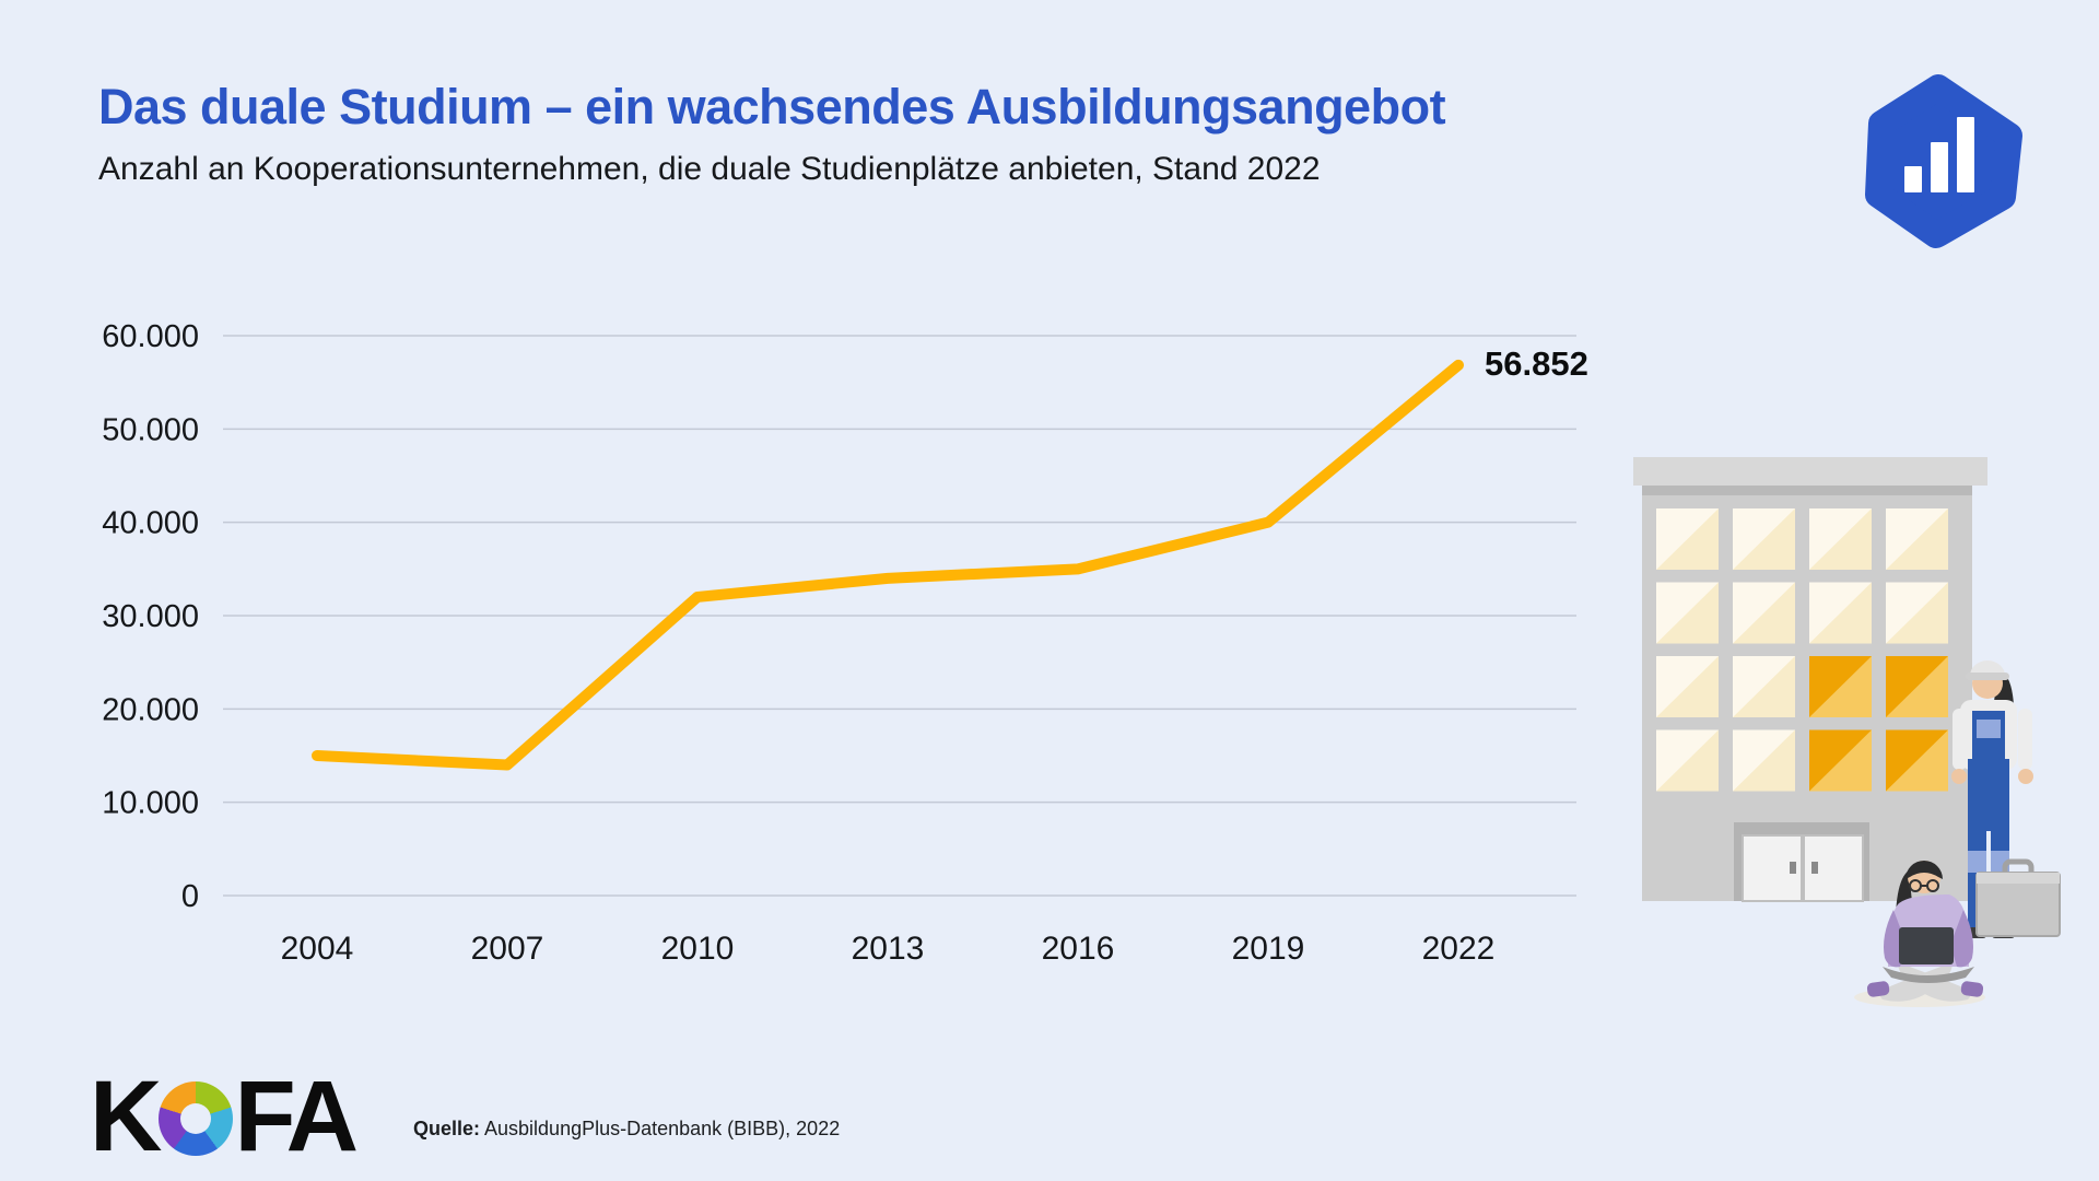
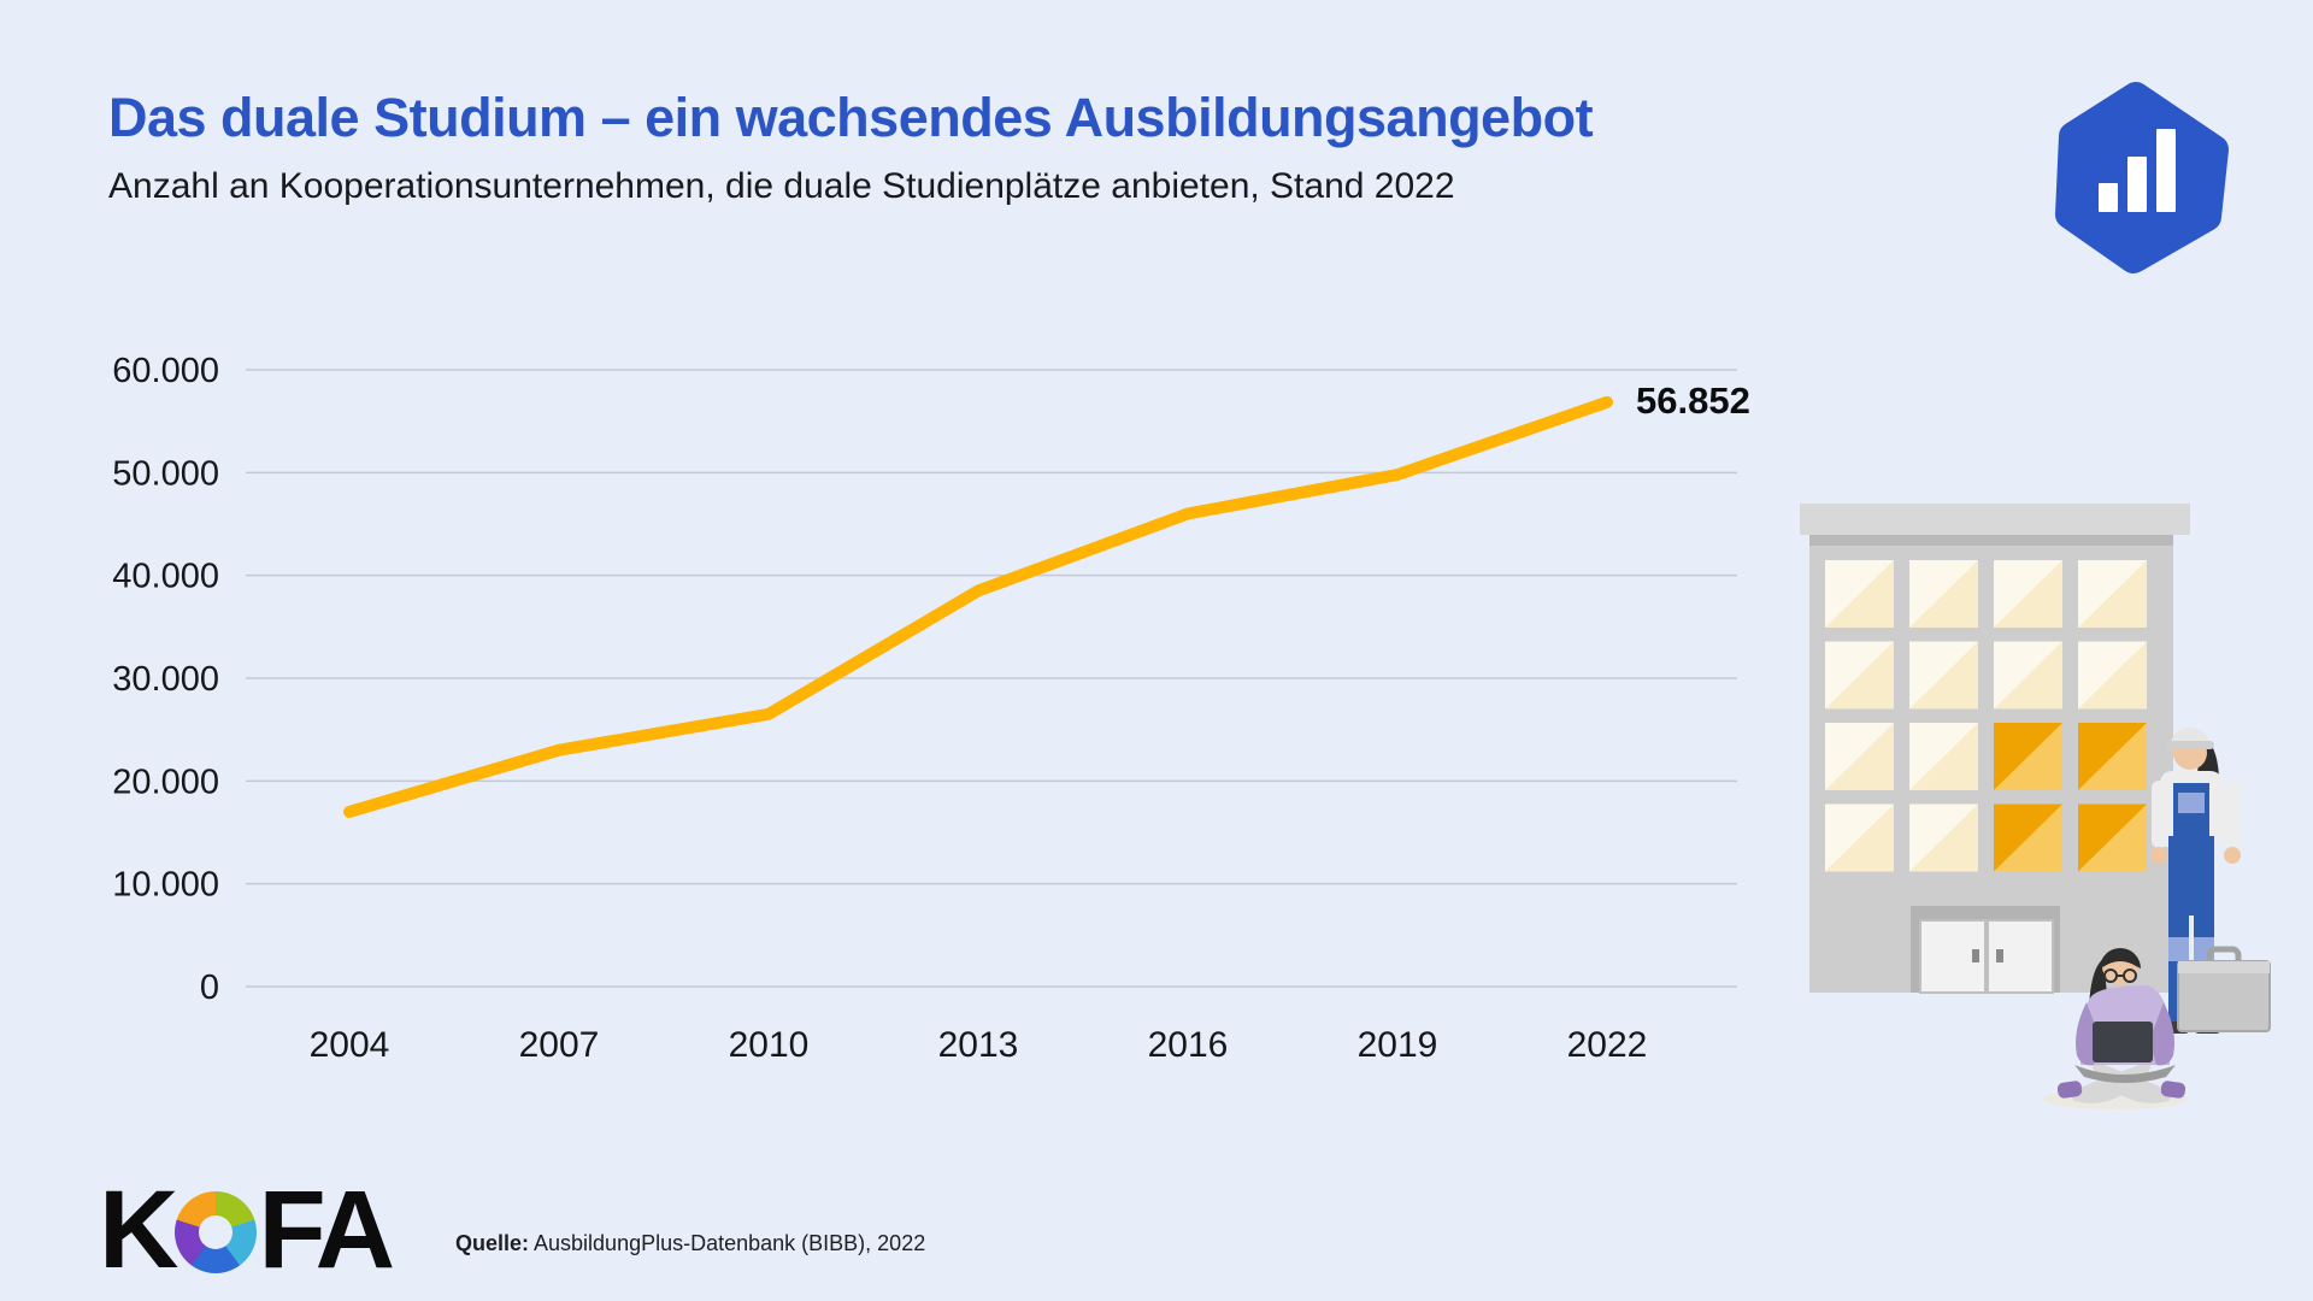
2004: 15000 -> 17000
2007: 14000 -> 23000
2010: 32000 -> 26000
2013: 34000 -> 38000
2016: 35000 -> 46000
2019: 40000 -> 50000
